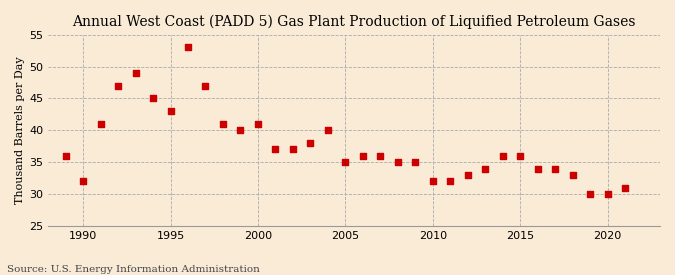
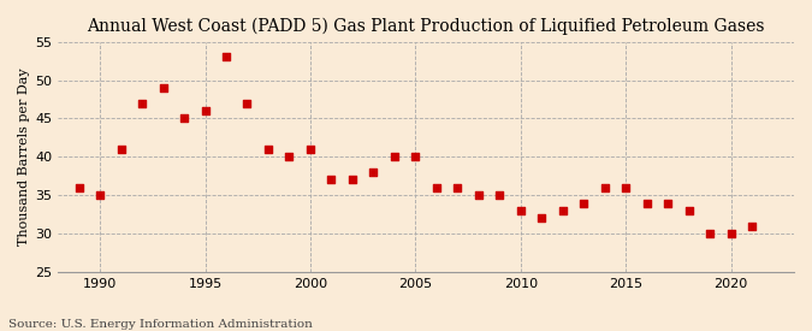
1990: 32 -> 35
1995: 43 -> 46
2005: 35 -> 40
2010: 32 -> 33
